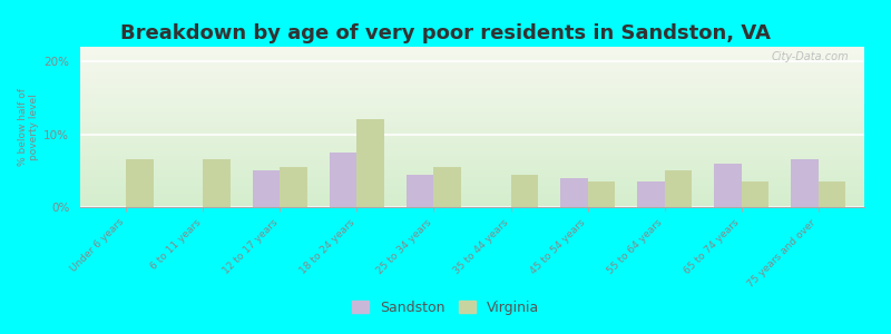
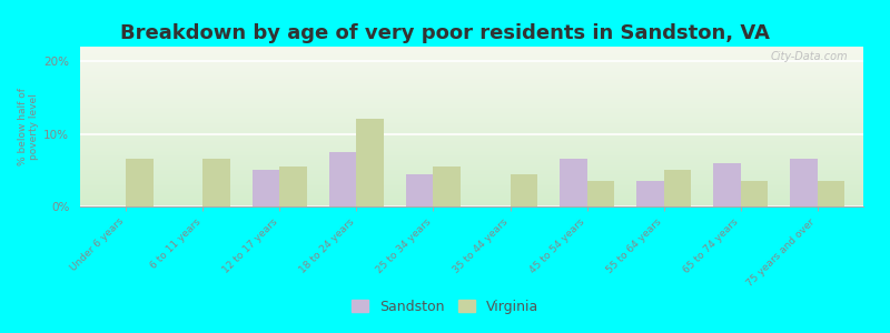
Sandston/45 to 54 years: 4.0% -> 6.5%
